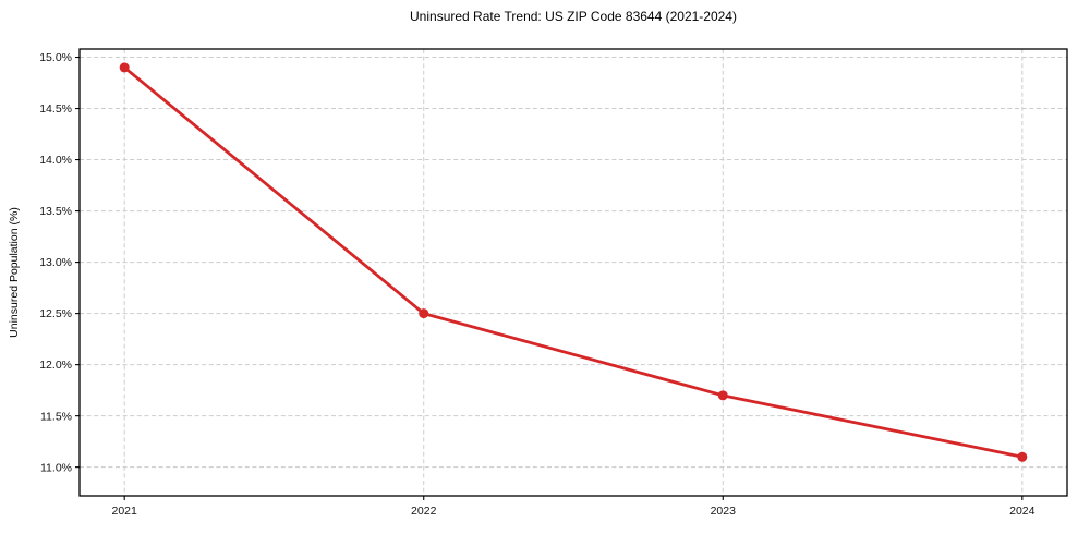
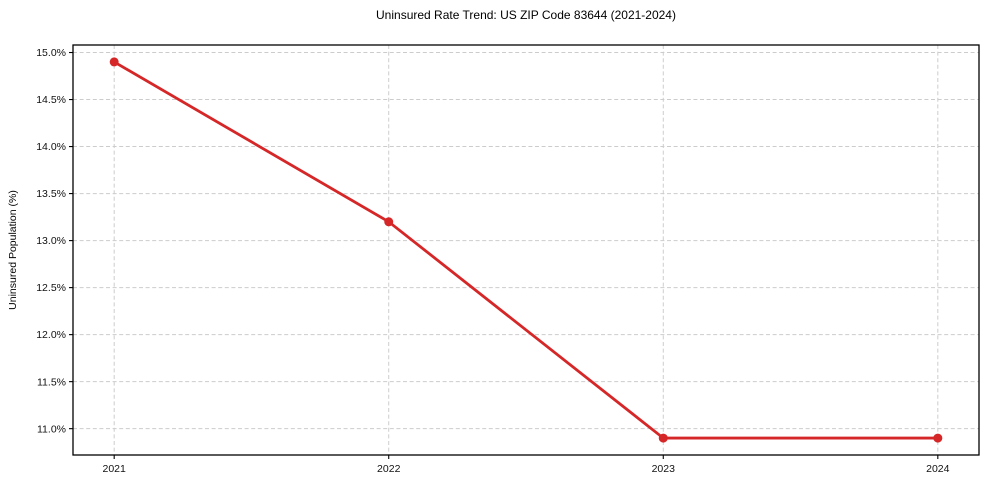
2022: 12.5% -> 13.2%
2023: 11.7% -> 10.9%
2024: 11.1% -> 10.9%
